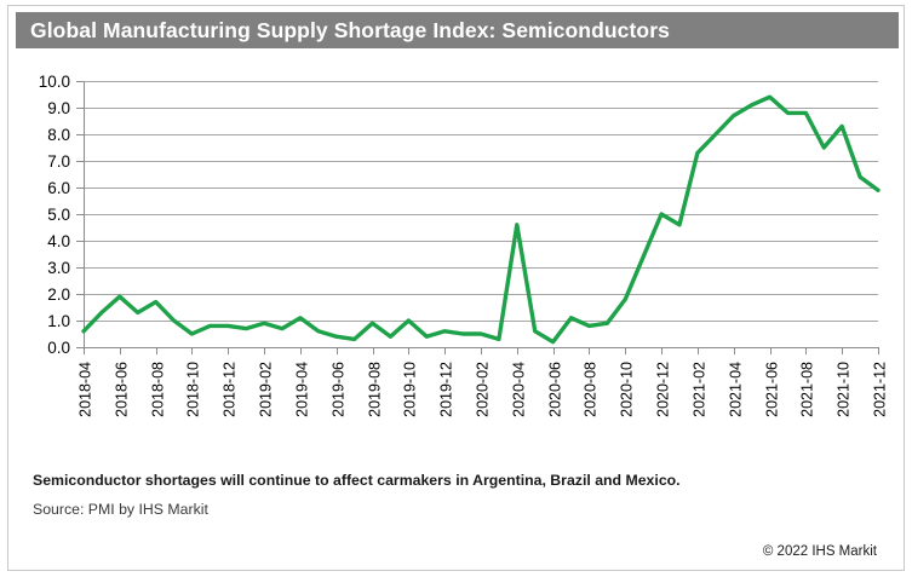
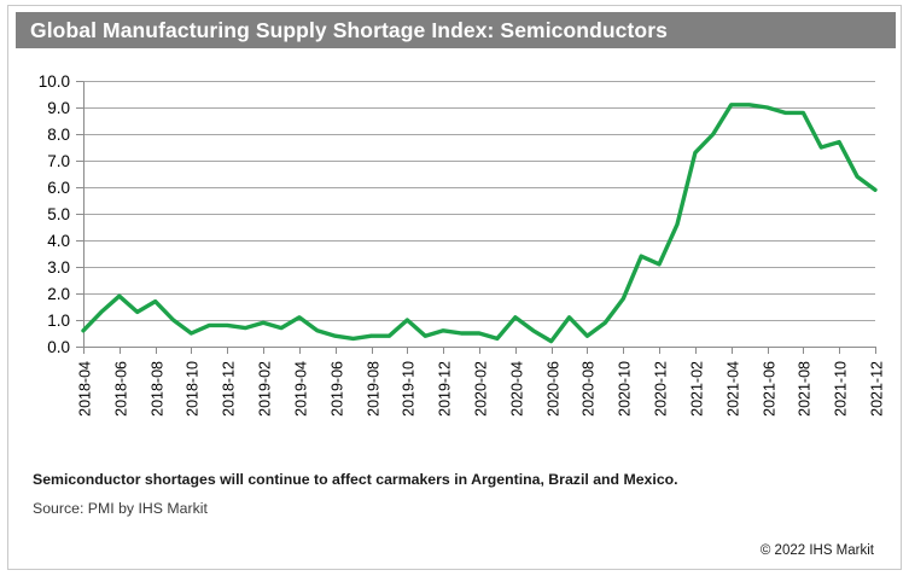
2019-08: 0.9 -> 0.4
2020-04: 4.6 -> 1.1
2020-08: 0.8 -> 0.4
2020-12: 5.0 -> 3.1
2021-04: 8.7 -> 9.1
2021-06: 9.4 -> 9.0
2021-10: 8.3 -> 7.7
